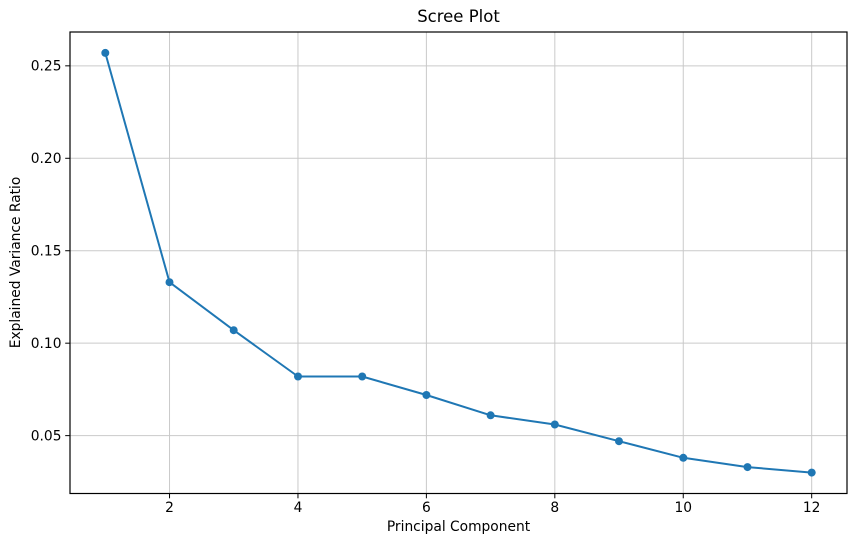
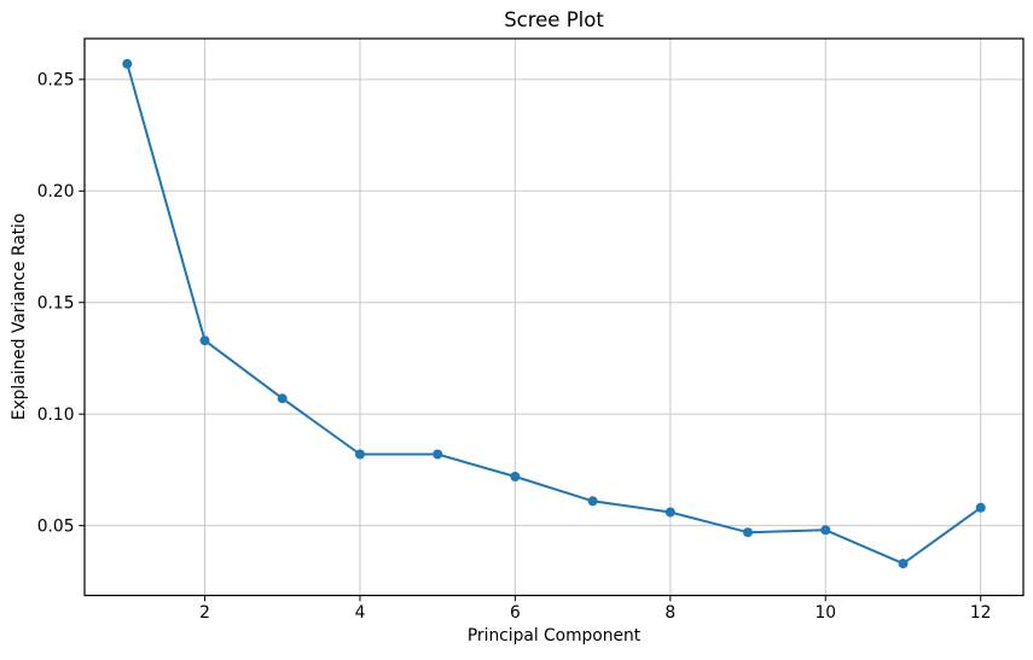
10: 0.038 -> 0.048
12: 0.030 -> 0.058
